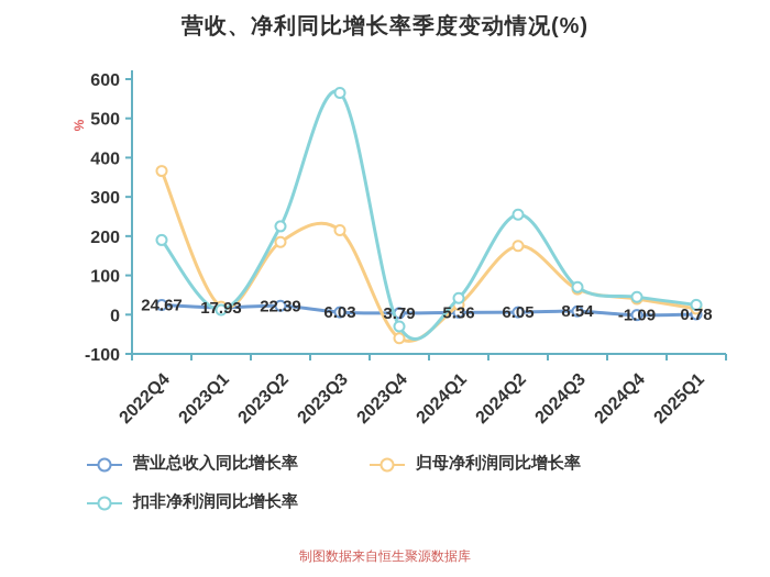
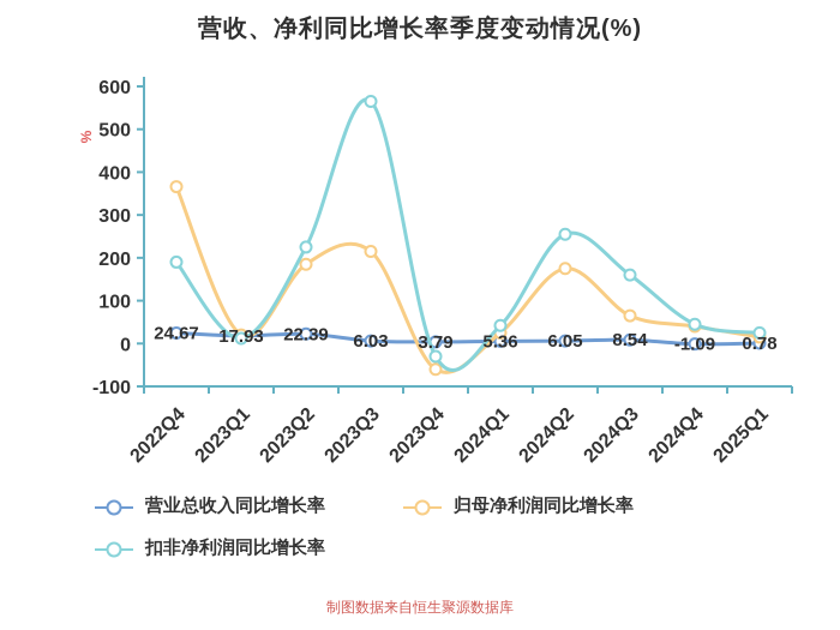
扣非净利润同比增长率/2024Q3: 70 -> 160
